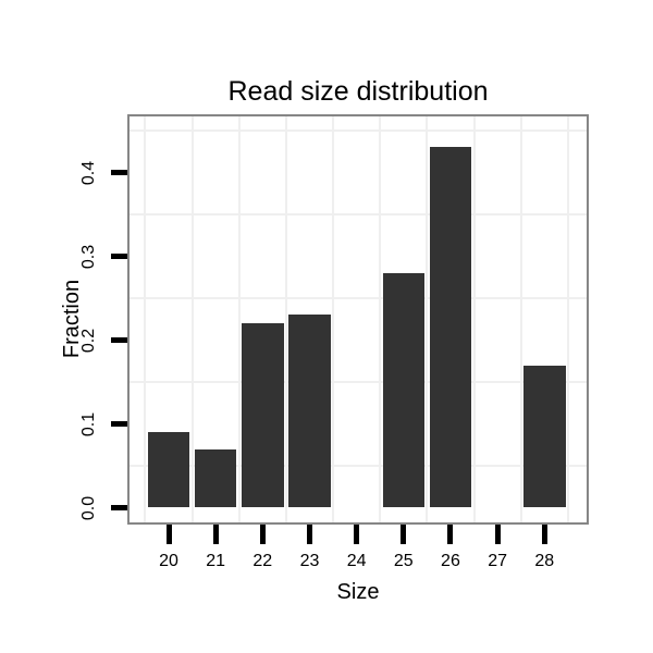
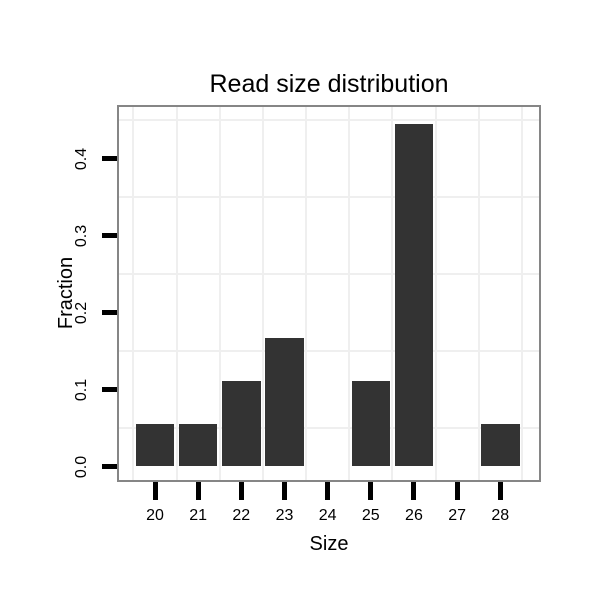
20: 0.09 -> 0.06
21: 0.07 -> 0.06
22: 0.22 -> 0.11
23: 0.23 -> 0.17
25: 0.28 -> 0.11
26: 0.43 -> 0.44
28: 0.17 -> 0.06
